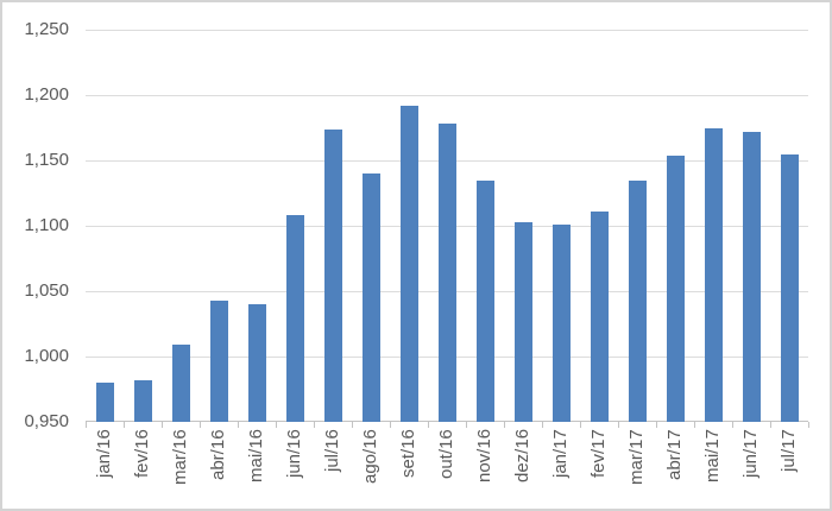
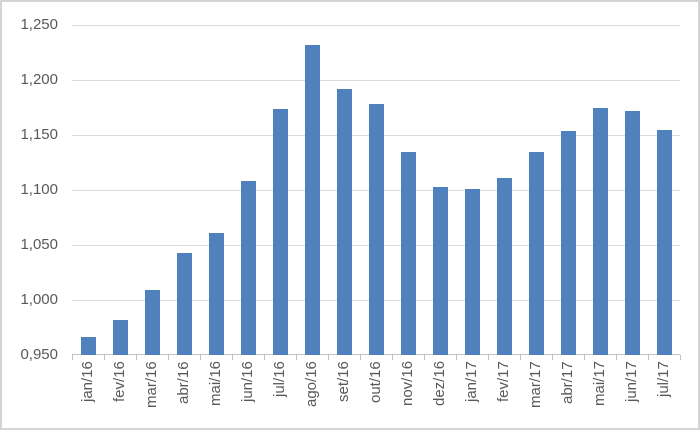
jan/16: 0,98 -> 0,97
mai/16: 1,04 -> 1,06
ago/16: 1,14 -> 1,23
